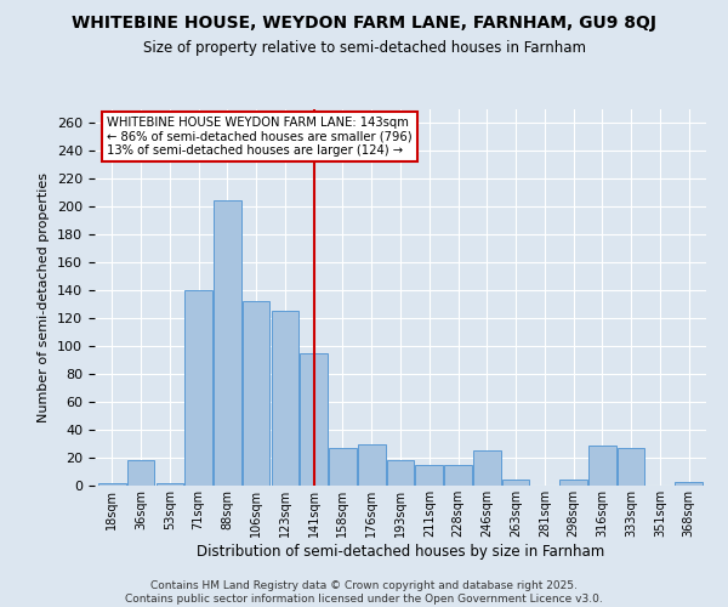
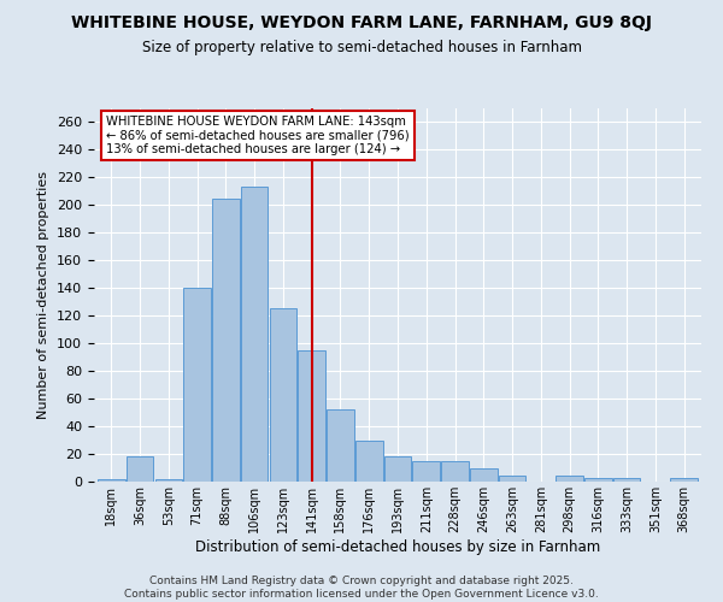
106sqm: 132 -> 213
158sqm: 27 -> 52
246sqm: 25 -> 10
316sqm: 29 -> 3
333sqm: 27 -> 3
